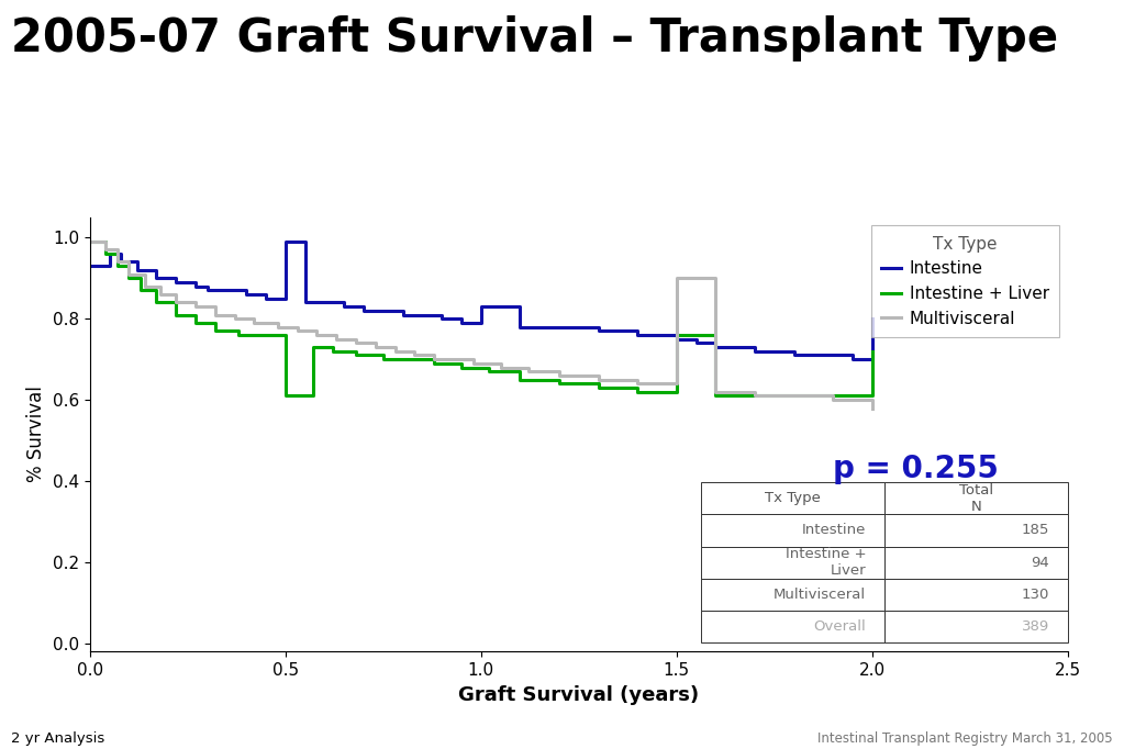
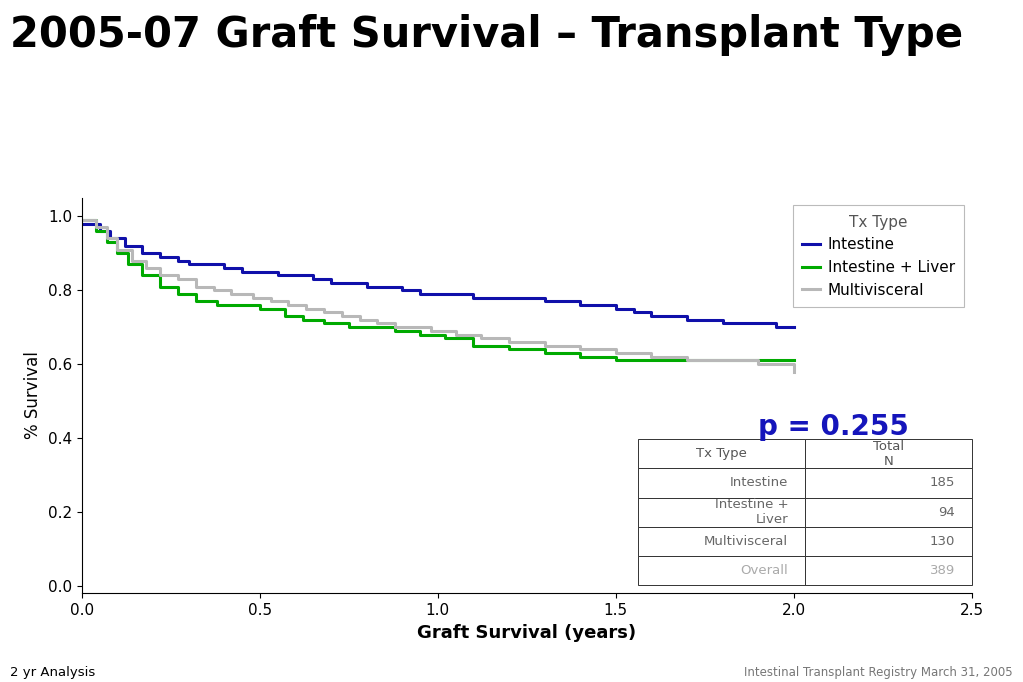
Intestine/0.0: 0.93 -> 0.98
Intestine/0.5: 0.99 -> 0.85
Intestine + Liver/0.5: 0.61 -> 0.75
Intestine/1.0: 0.83 -> 0.79
Intestine + Liver/1.5: 0.76 -> 0.61
Multivisceral/1.5: 0.90 -> 0.63
Intestine/2.0: 0.80 -> 0.70
Intestine + Liver/2.0: 0.72 -> 0.61
